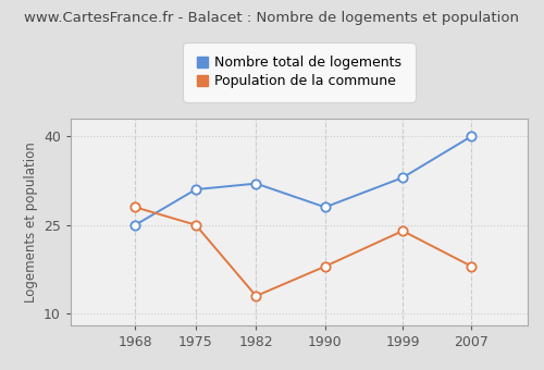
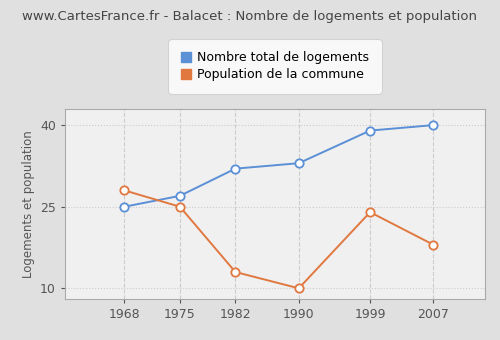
Nombre total de logements/1975: 31 -> 27
Nombre total de logements/1990: 28 -> 33
Population de la commune/1990: 18 -> 10
Nombre total de logements/1999: 33 -> 39
